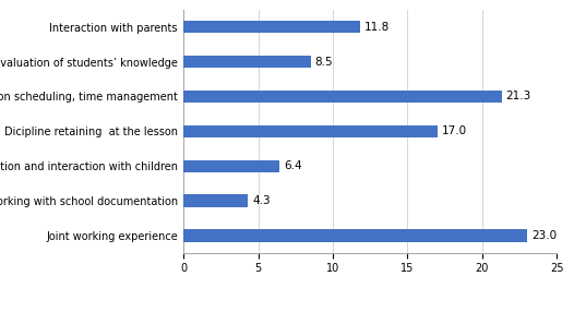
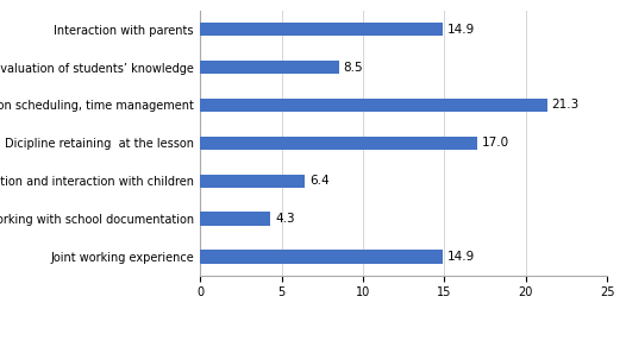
Interaction with parents: 11.8 -> 14.9
Joint working experience: 23.0 -> 14.9
